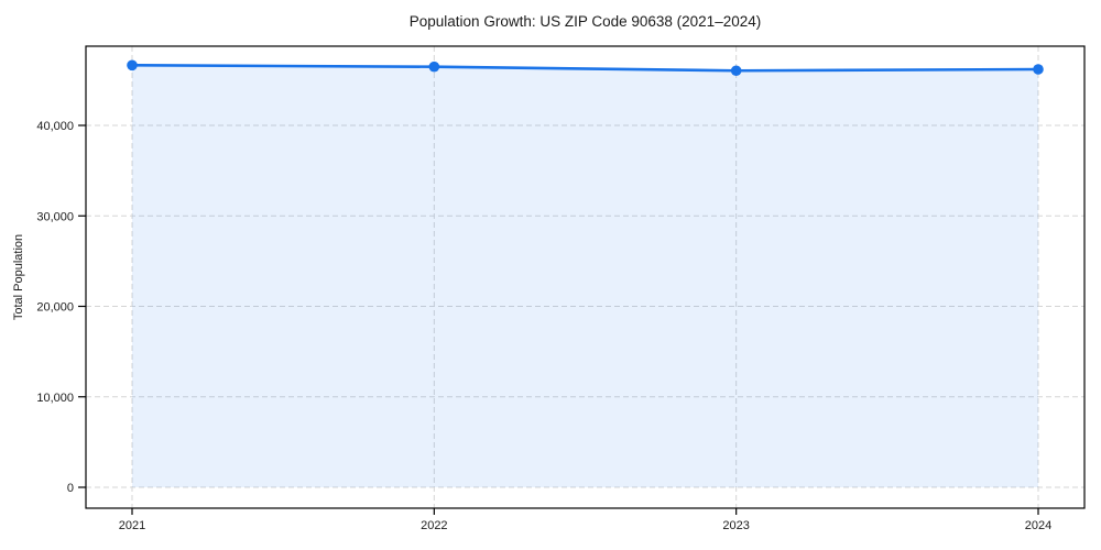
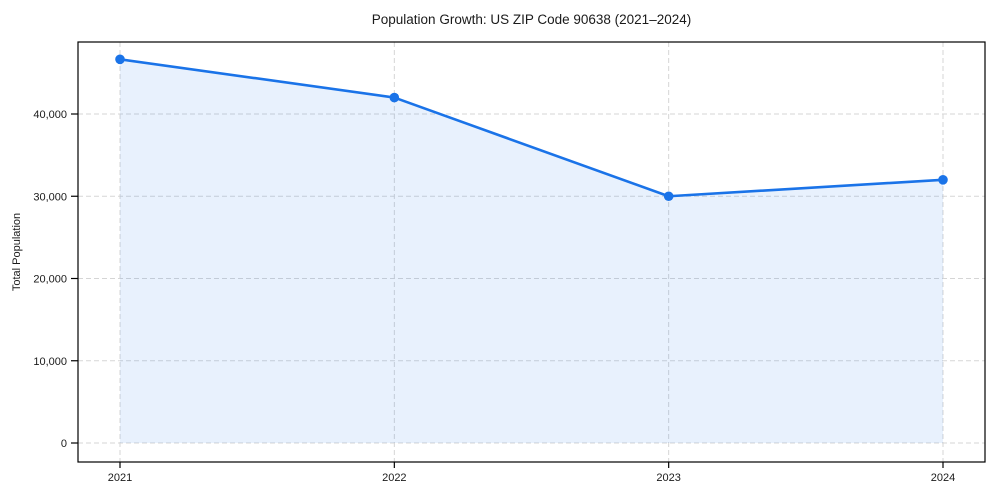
2022: 46000 -> 42000
2023: 46000 -> 30000
2024: 46000 -> 32000
